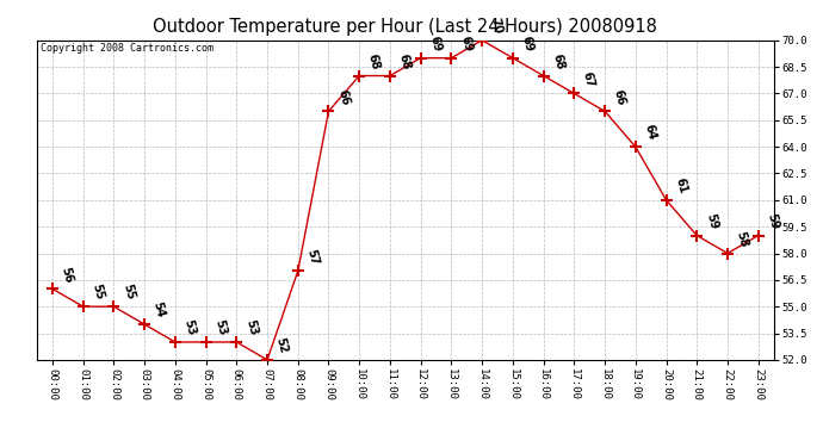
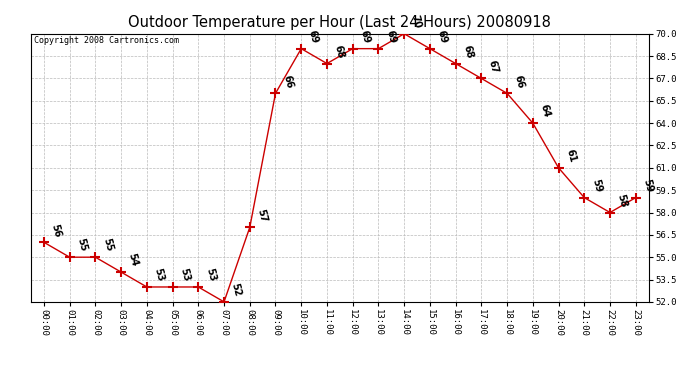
10:00: 68 -> 69
